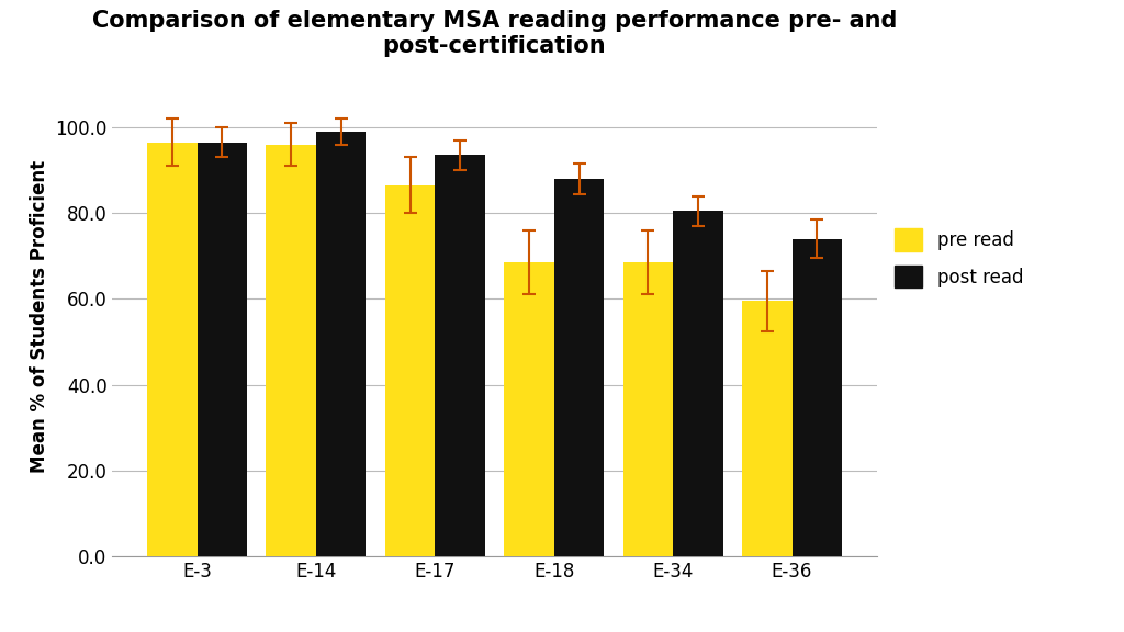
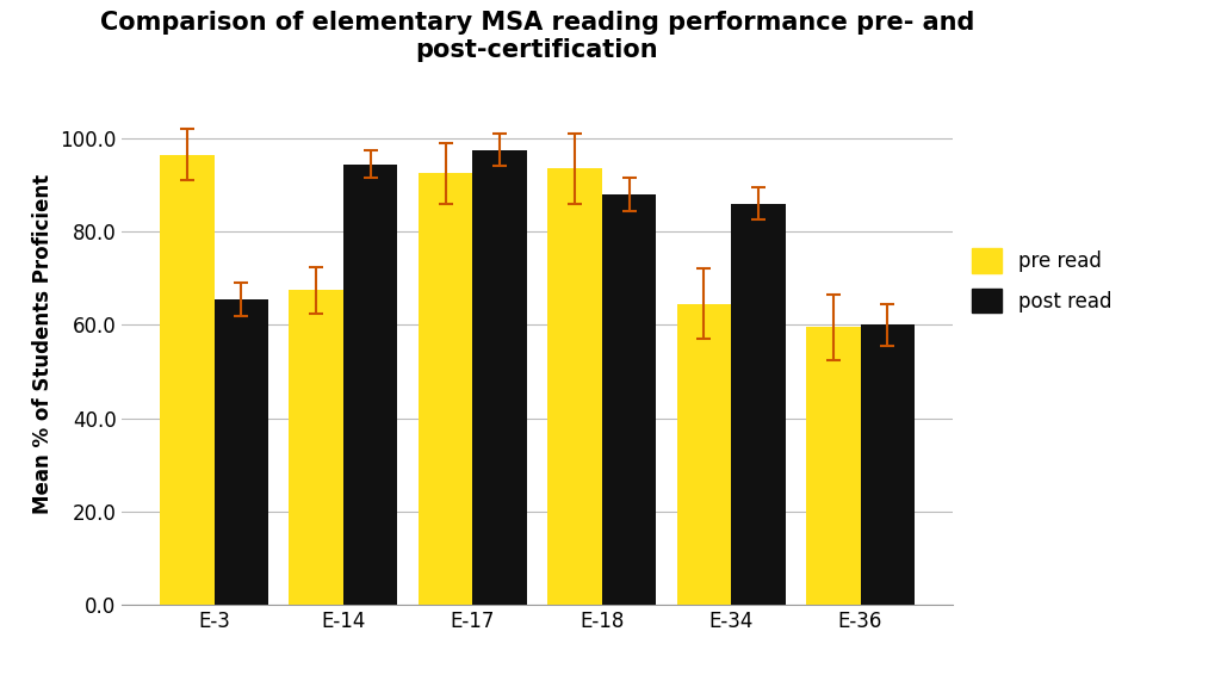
post read/E-3: 96.5 -> 65.5
pre read/E-14: 96.0 -> 67.5
post read/E-14: 99.0 -> 94.5
pre read/E-17: 86.5 -> 92.5
post read/E-17: 93.5 -> 97.5
pre read/E-18: 68.5 -> 93.5
pre read/E-34: 68.5 -> 64.5
post read/E-34: 80.5 -> 86.0
post read/E-36: 74.0 -> 60.0
